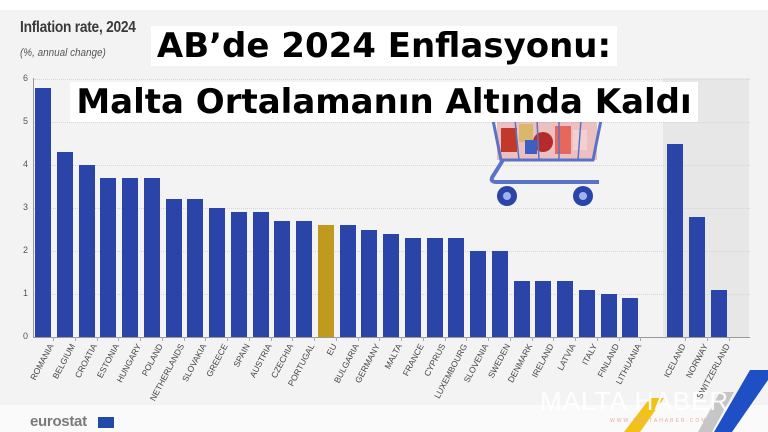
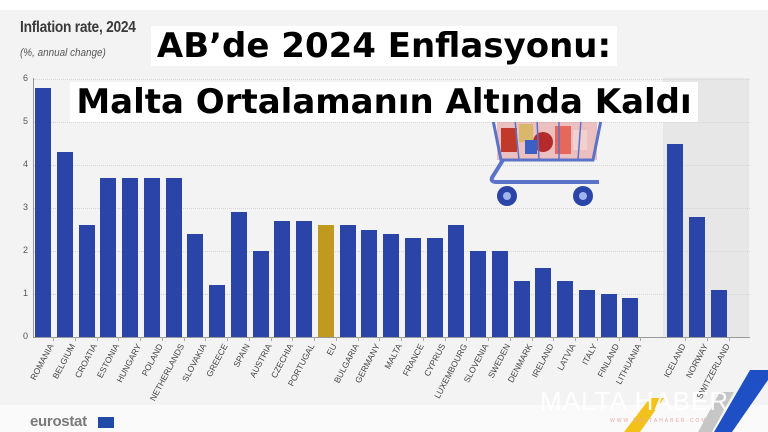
CROATIA: 4.0 -> 2.6
NETHERLANDS: 3.2 -> 3.7
SLOVAKIA: 3.2 -> 2.4
GREECE: 3.0 -> 1.2
AUSTRIA: 2.9 -> 2.0
LUXEMBOURG: 2.3 -> 2.6
IRELAND: 1.3 -> 1.6
